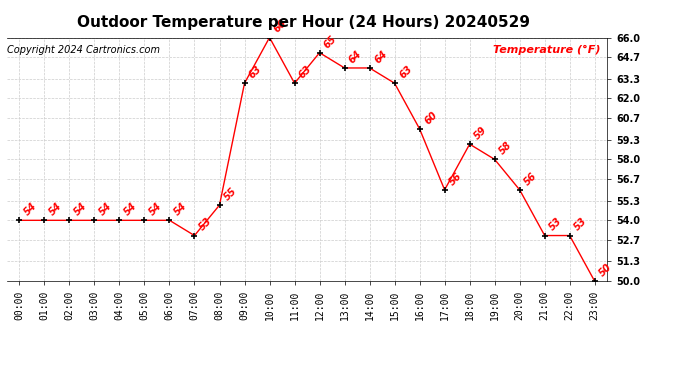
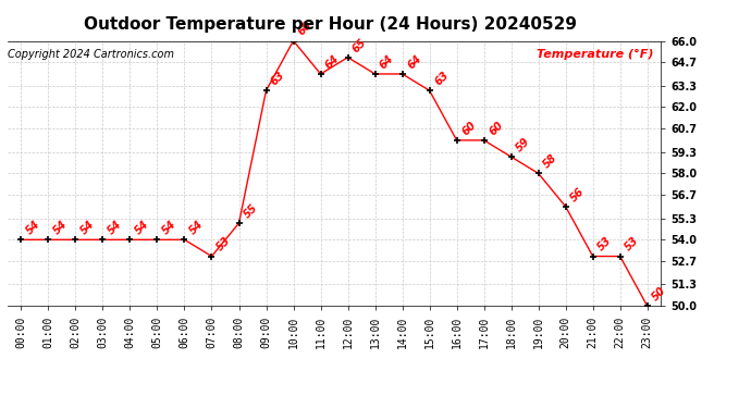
11:00: 63 -> 64
17:00: 56 -> 60
